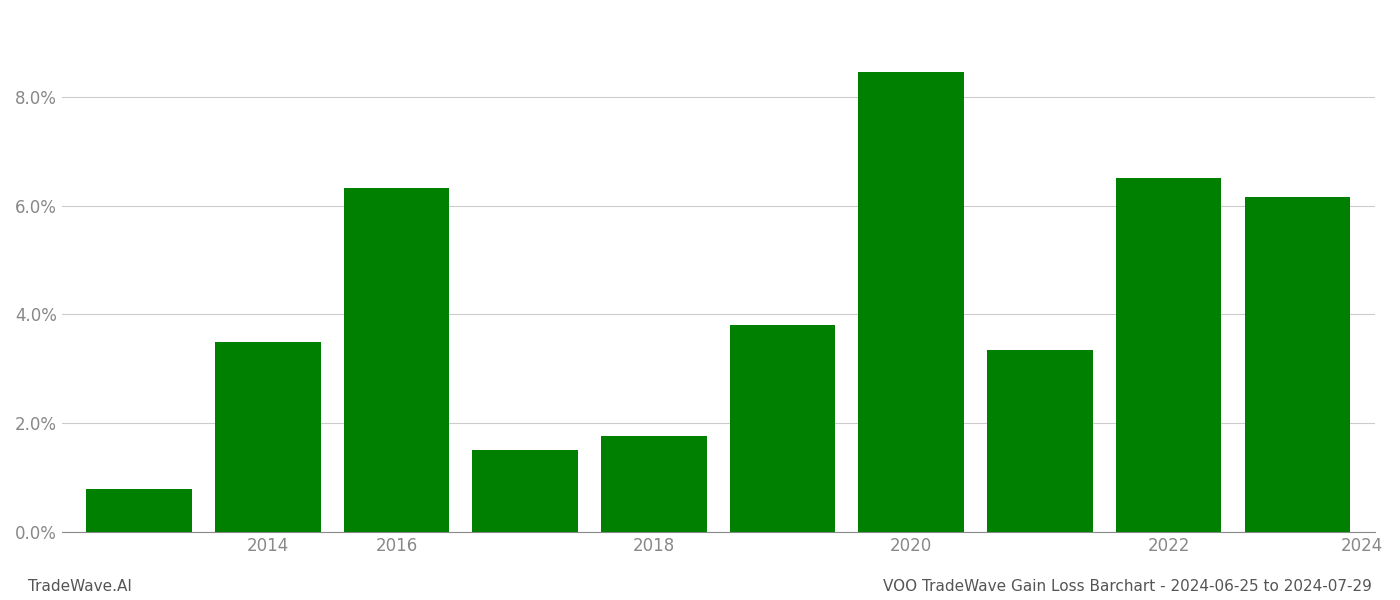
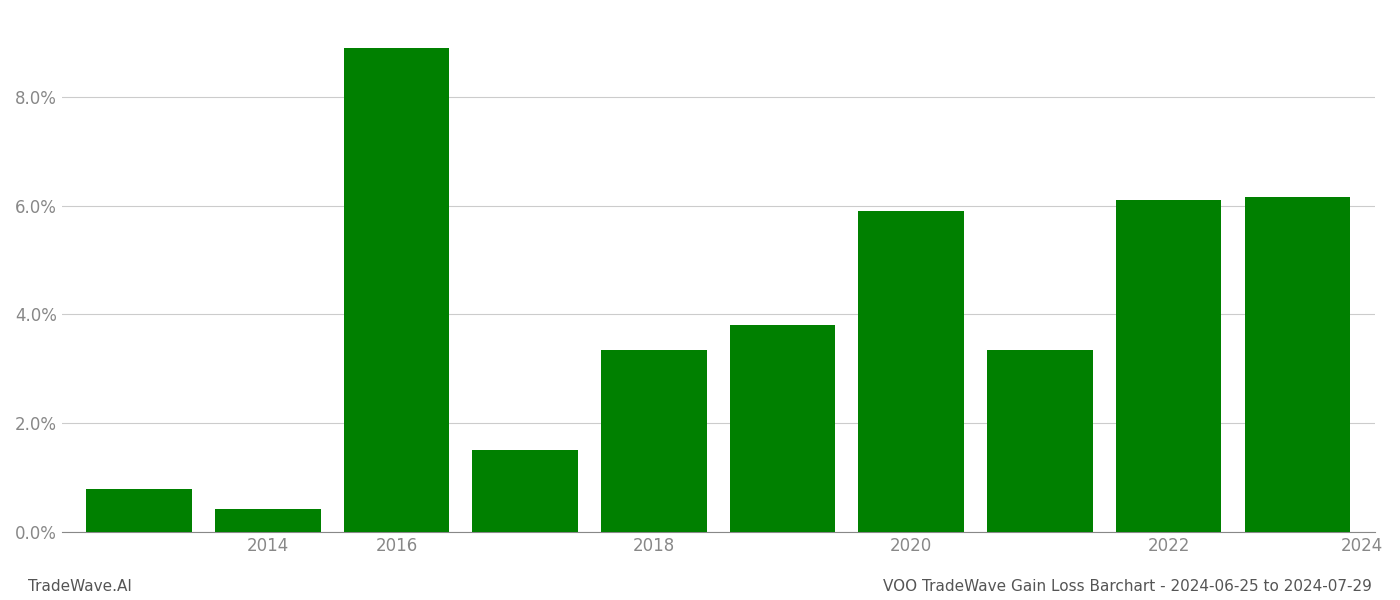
2014: 3.50% -> 0.43%
2016: 6.32% -> 8.90%
2018: 1.76% -> 3.35%
2020: 8.46% -> 5.90%
2022: 6.50% -> 6.10%
